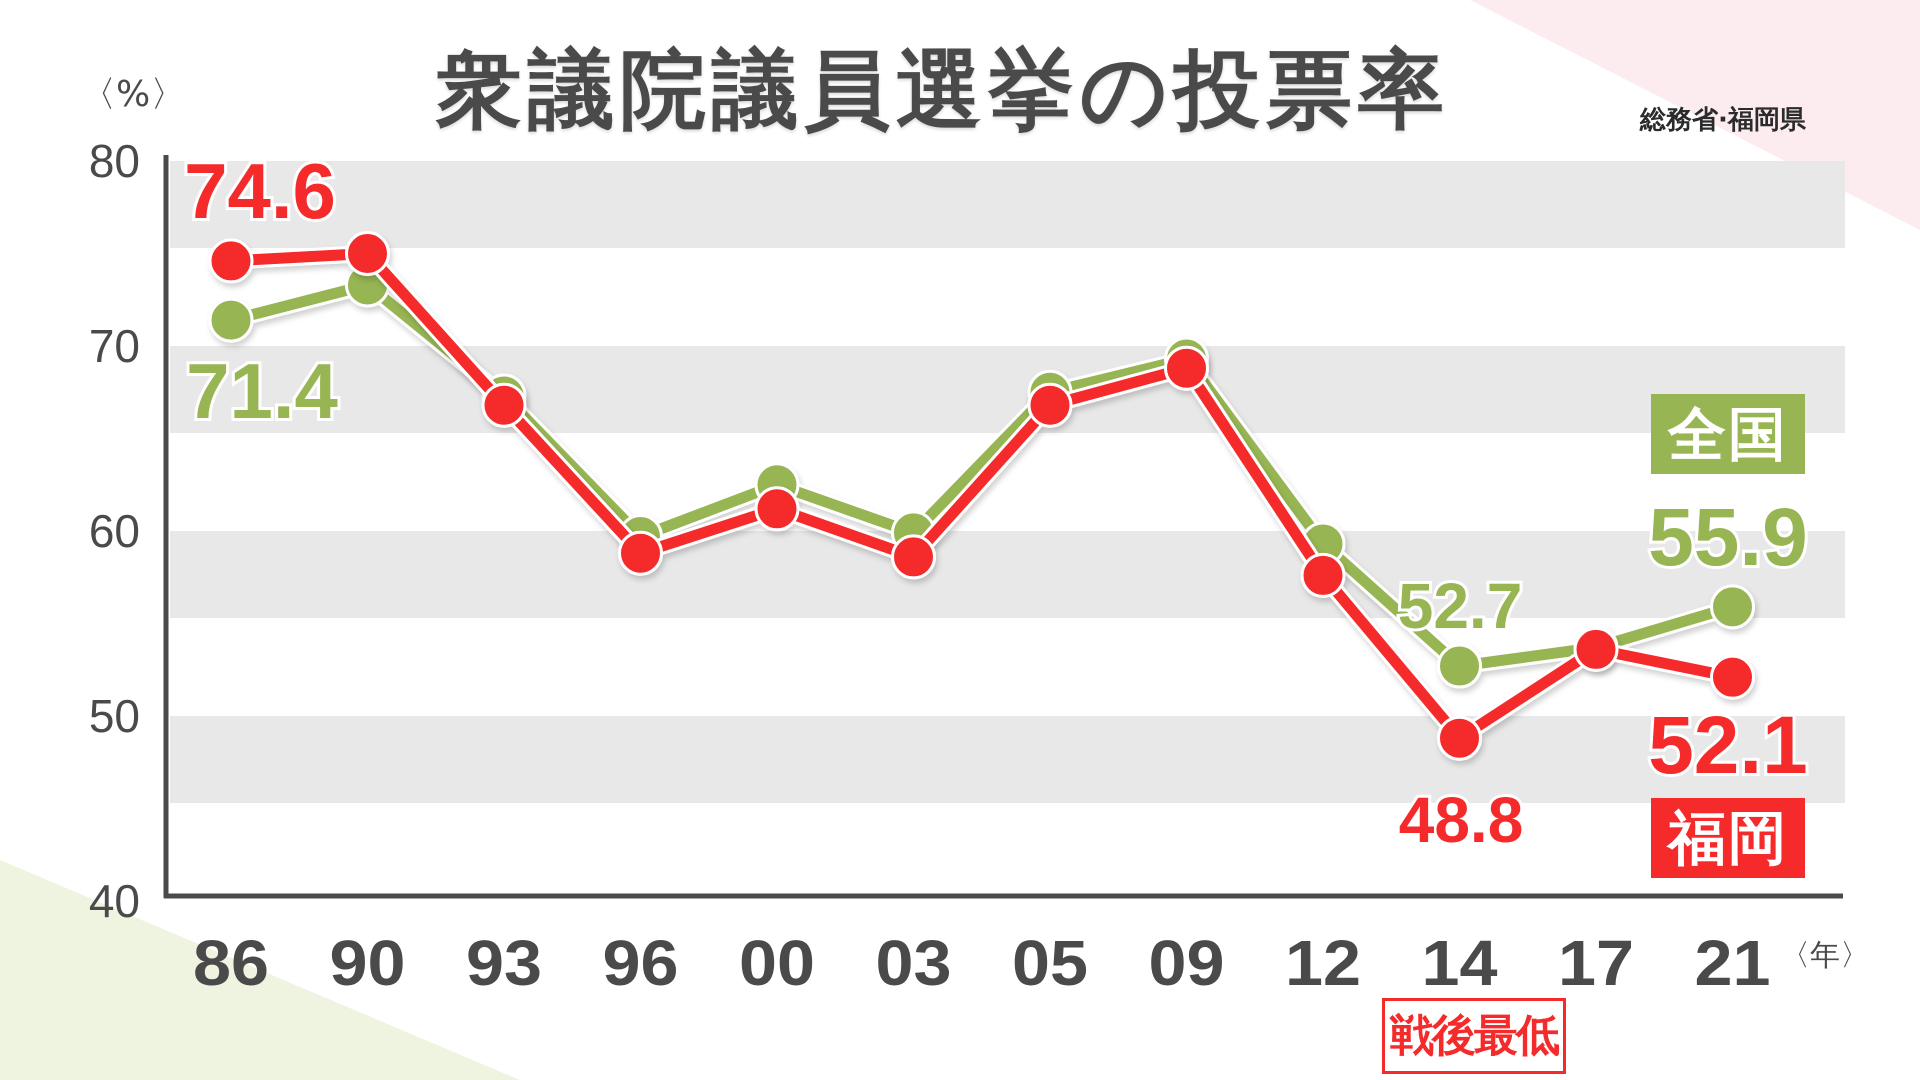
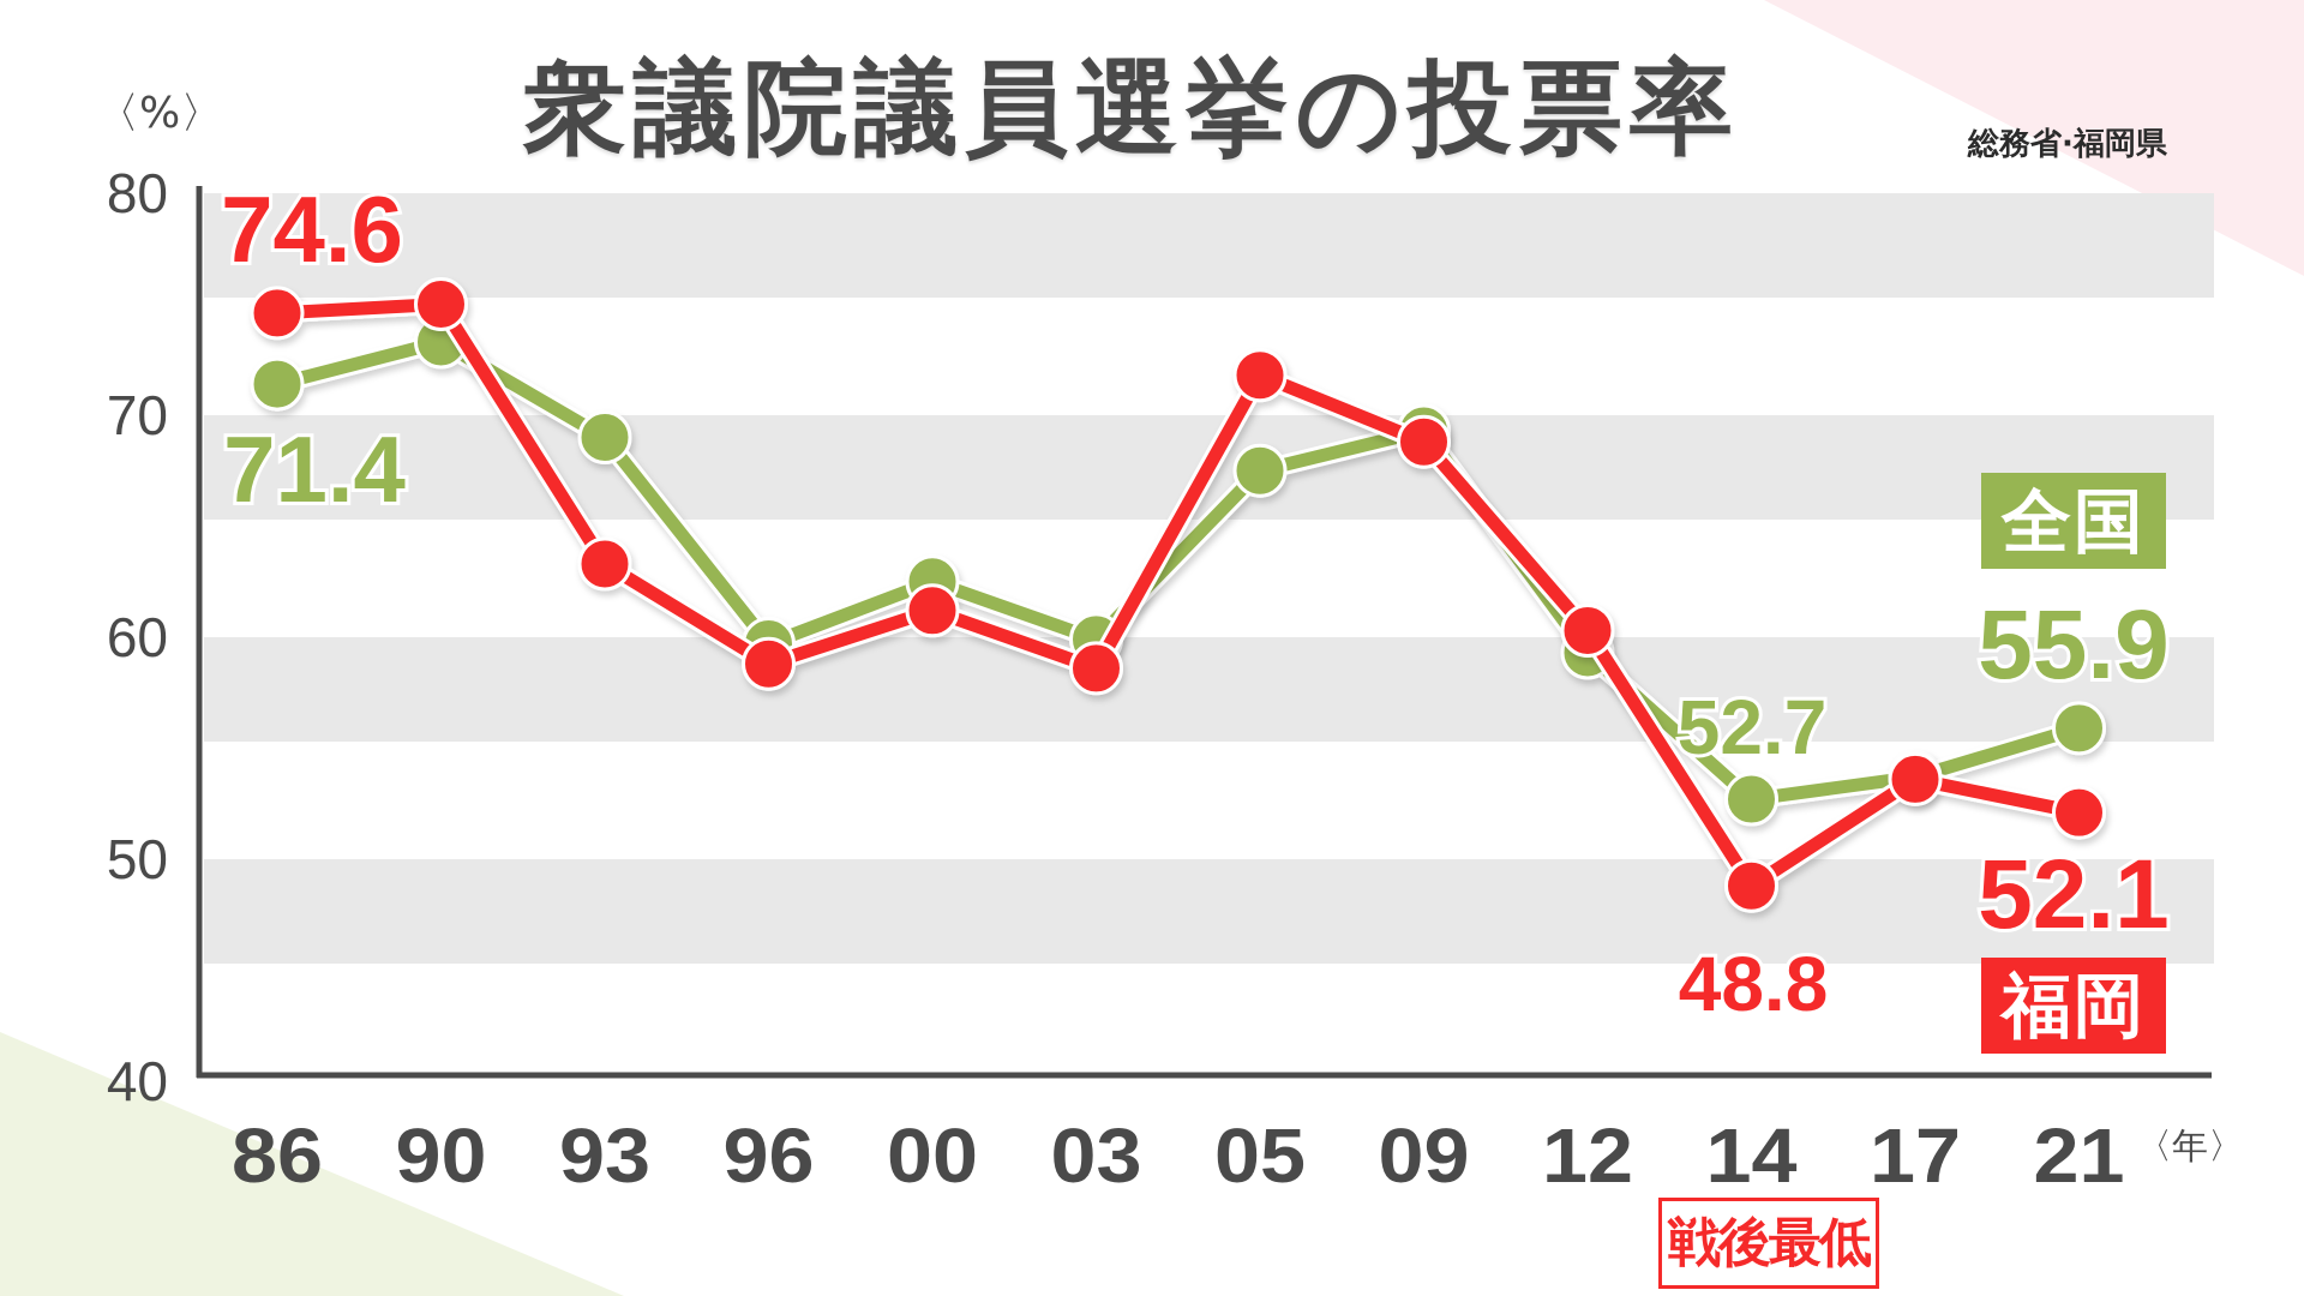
全国/93: 67.3 -> 69.0
福岡/93: 66.8 -> 63.3
福岡/05: 66.8 -> 71.8
福岡/12: 57.6 -> 60.3
